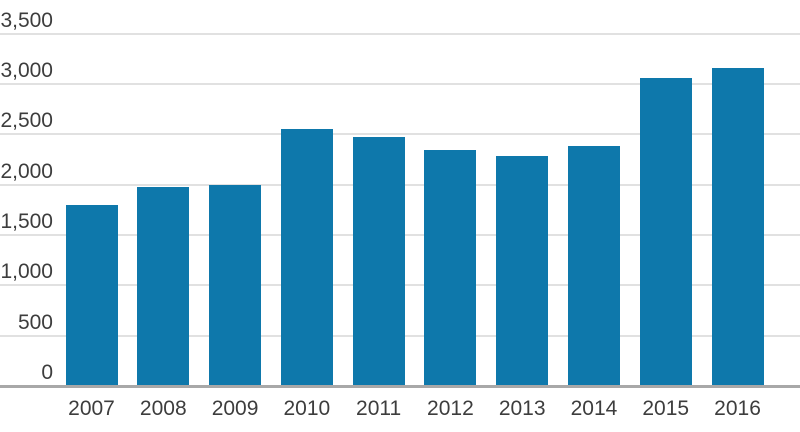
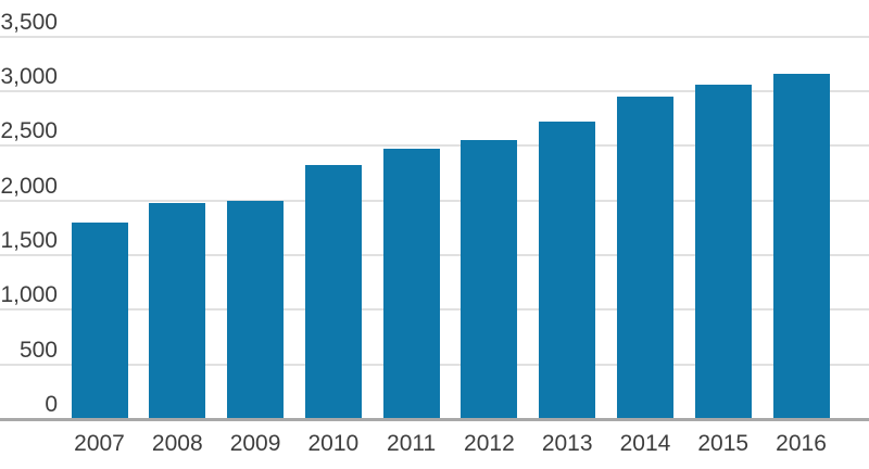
2010: 2550 -> 2320
2012: 2340 -> 2550
2013: 2280 -> 2720
2014: 2380 -> 2950
